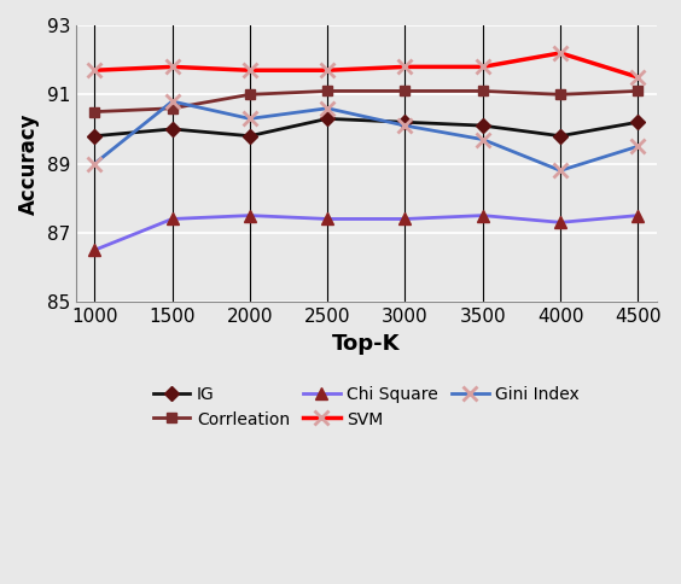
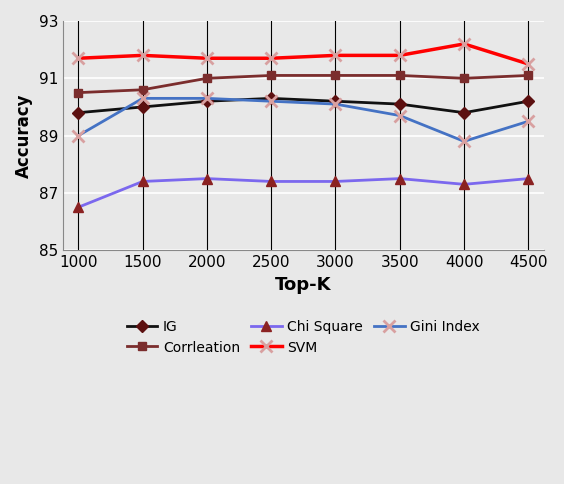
Gini Index/1500: 90.8 -> 90.3
IG/2000: 89.8 -> 90.2
Gini Index/2500: 90.6 -> 90.2
